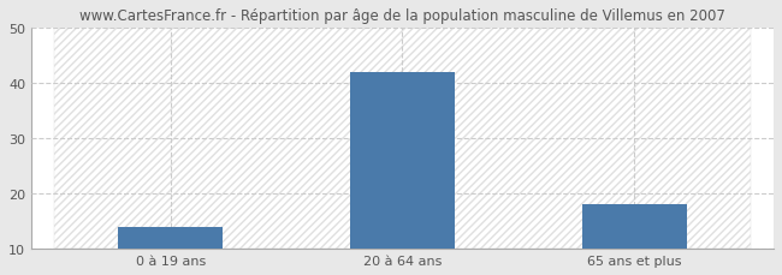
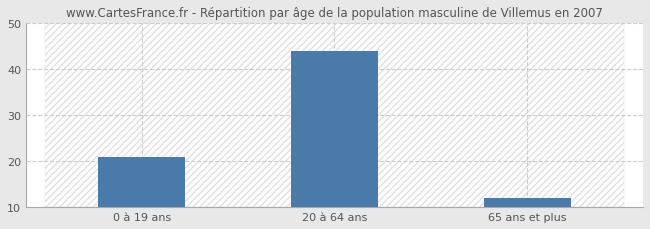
0 à 19 ans: 14 -> 21
20 à 64 ans: 42 -> 44
65 ans et plus: 18 -> 12
